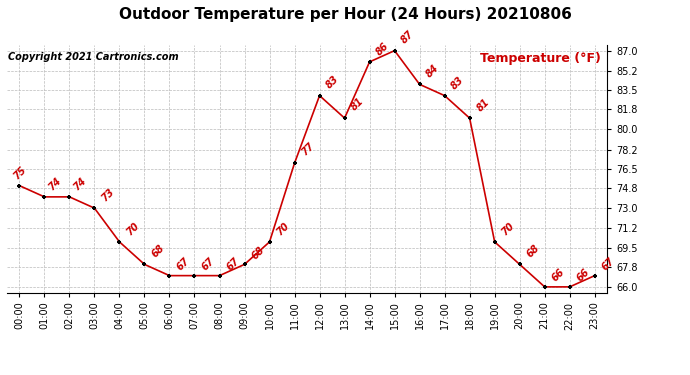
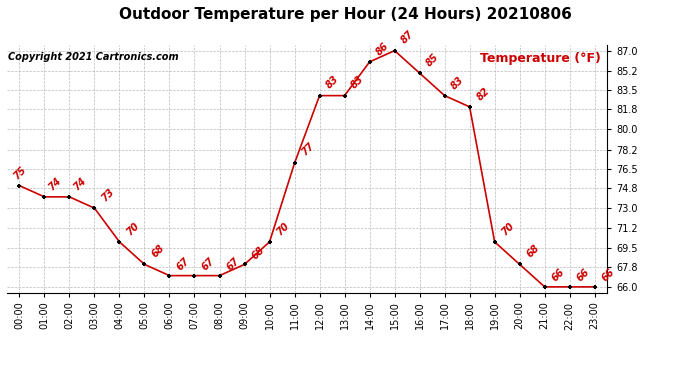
13:00: 81 -> 83
16:00: 84 -> 85
18:00: 81 -> 82
23:00: 67 -> 66
